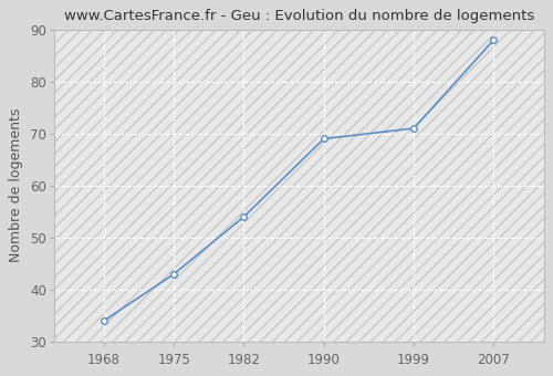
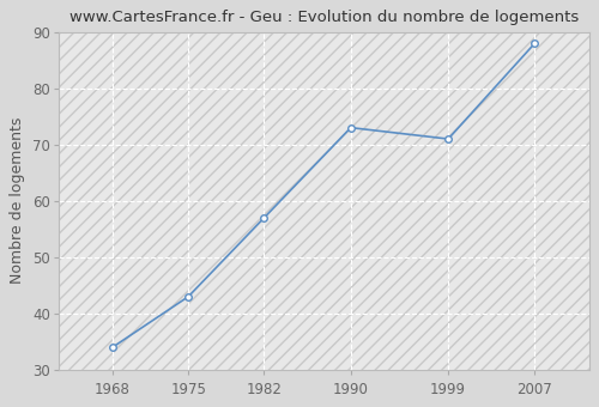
1982: 54 -> 57
1990: 69 -> 73
